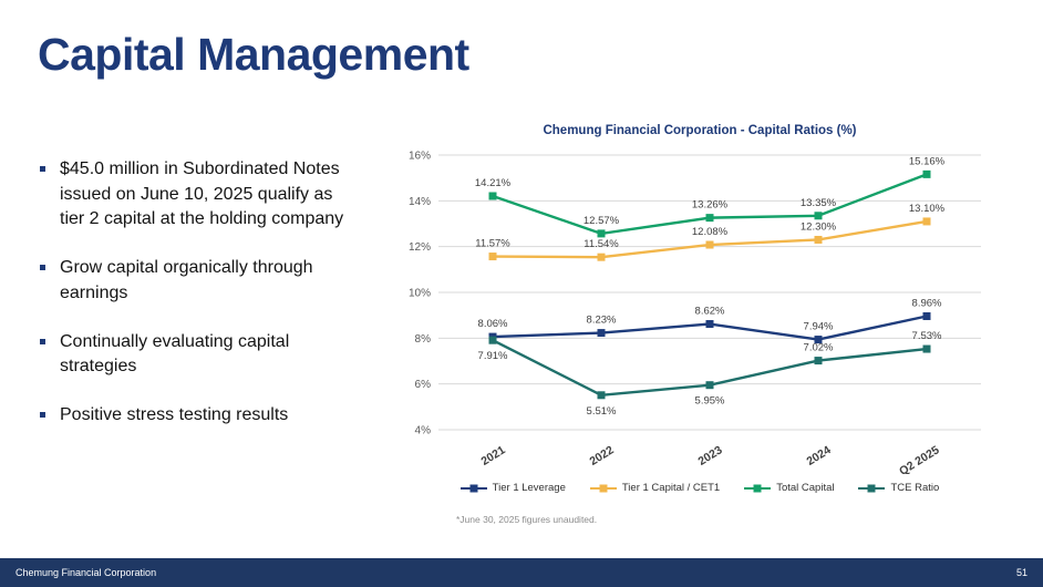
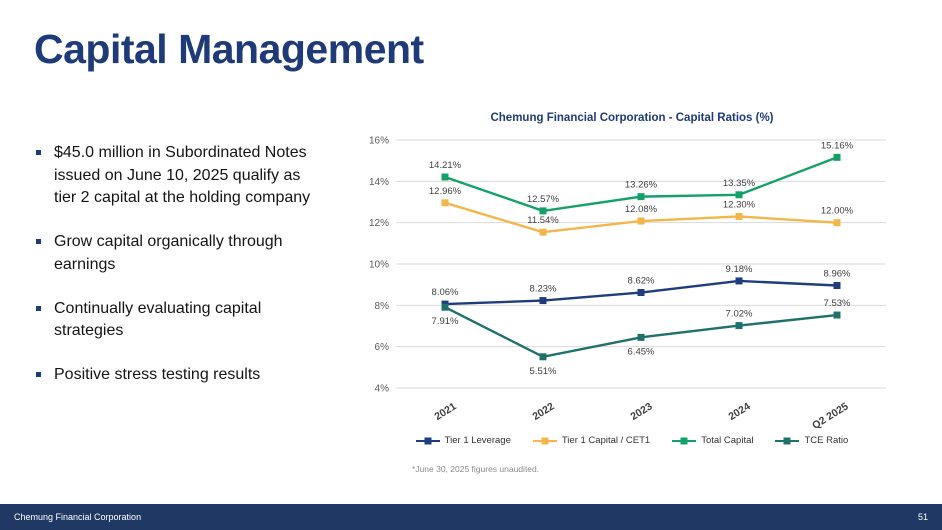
Tier 1 Capital / CET1/2021: 11.57% -> 12.96%
TCE Ratio/2023: 5.95% -> 6.45%
Tier 1 Leverage/2024: 7.94% -> 9.18%
Tier 1 Capital / CET1/Q2 2025: 13.10% -> 12.00%
